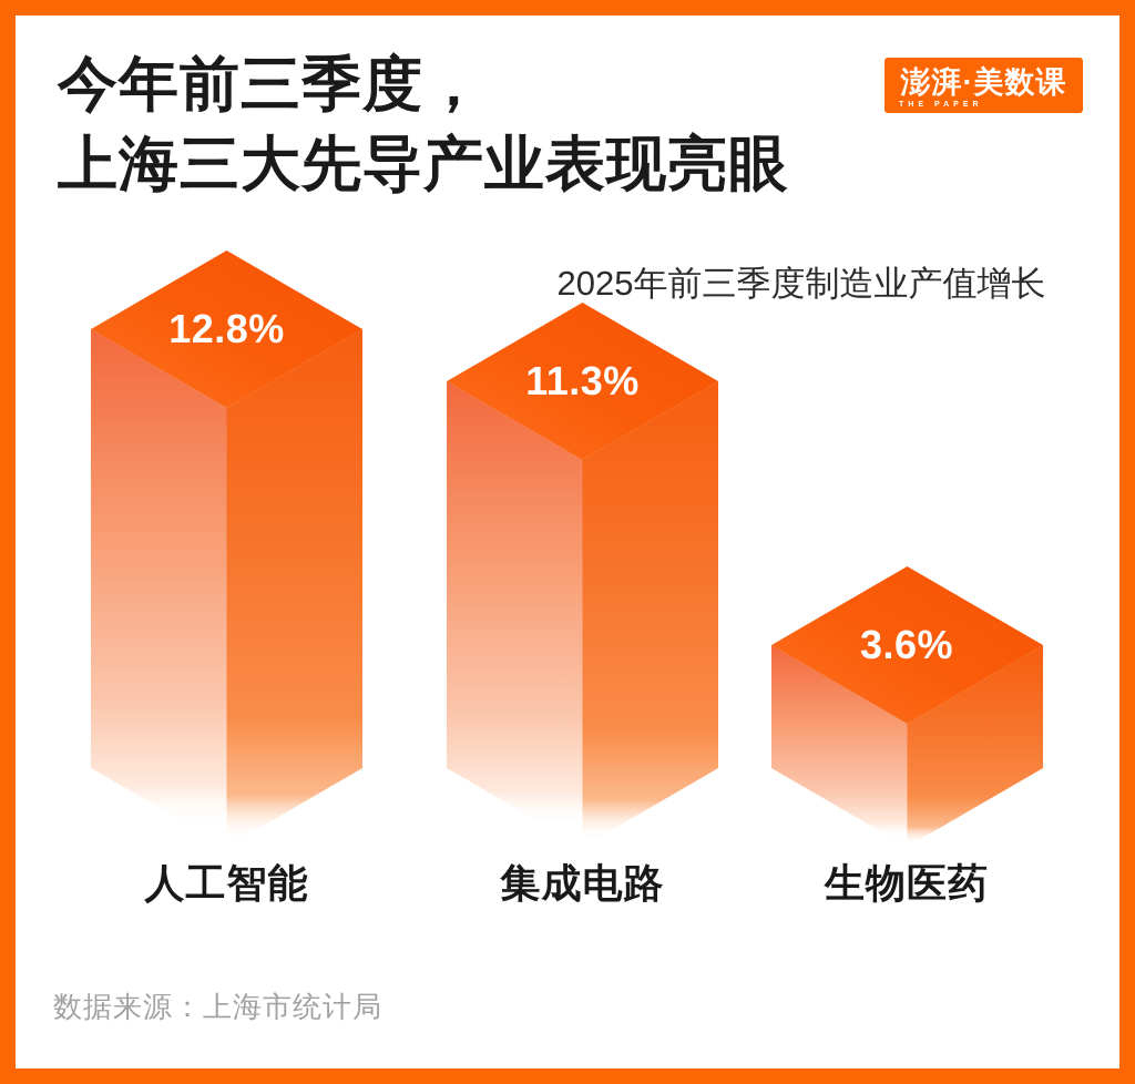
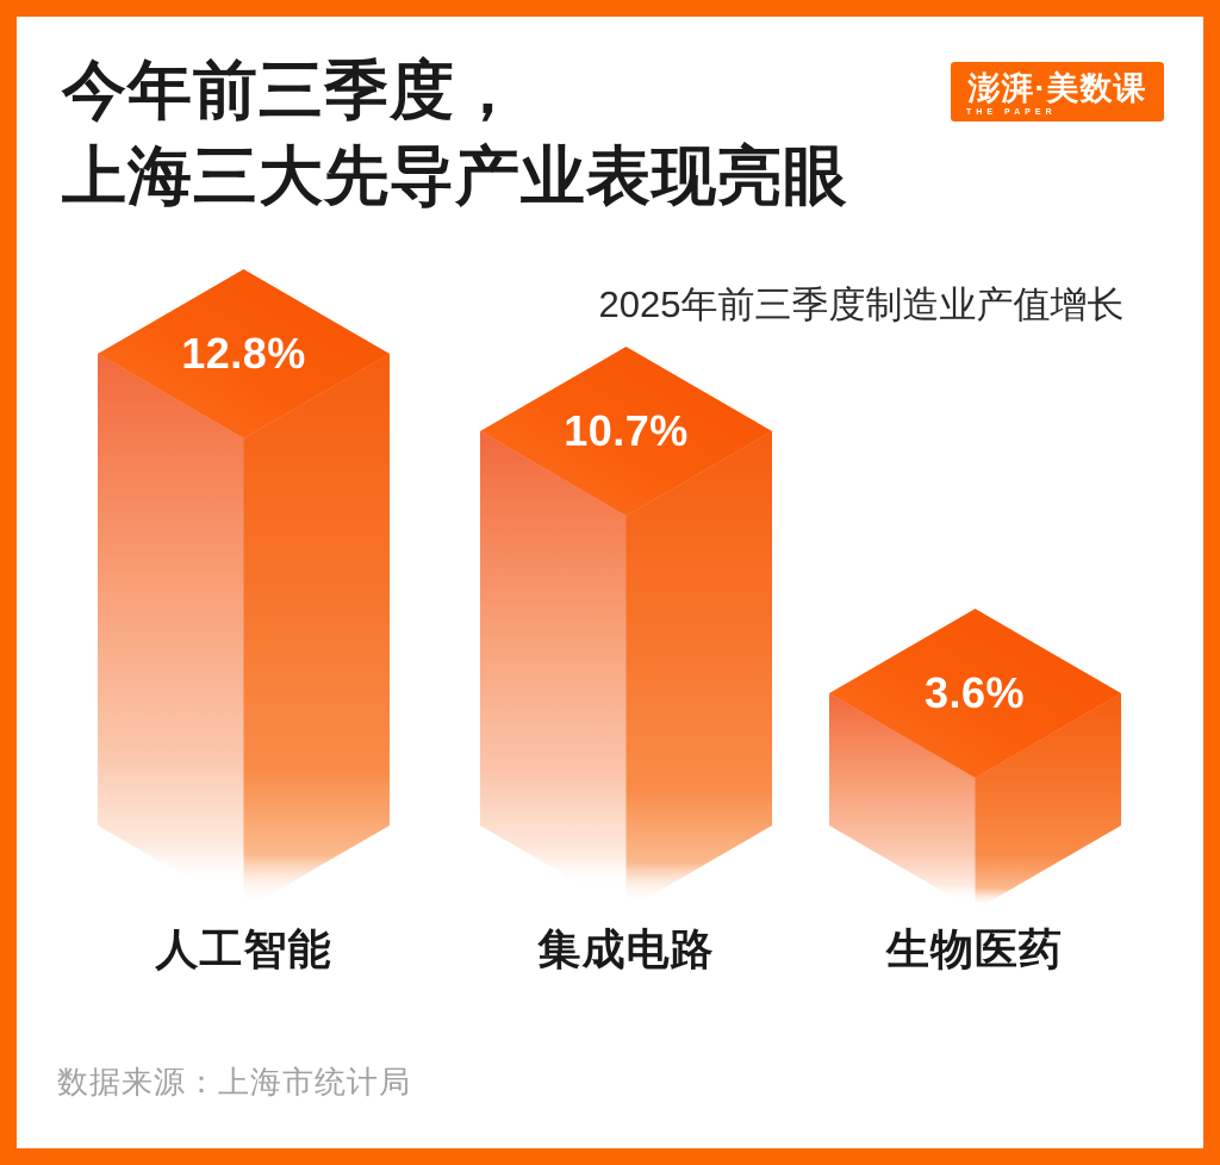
集成电路: 11.3% -> 10.7%
